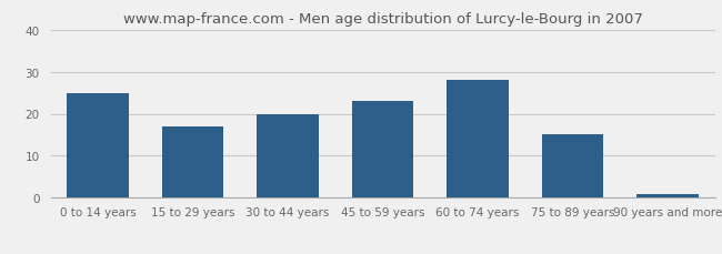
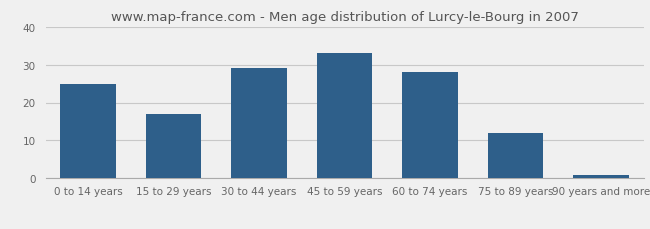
30 to 44 years: 20 -> 29
45 to 59 years: 23 -> 33
75 to 89 years: 15 -> 12
